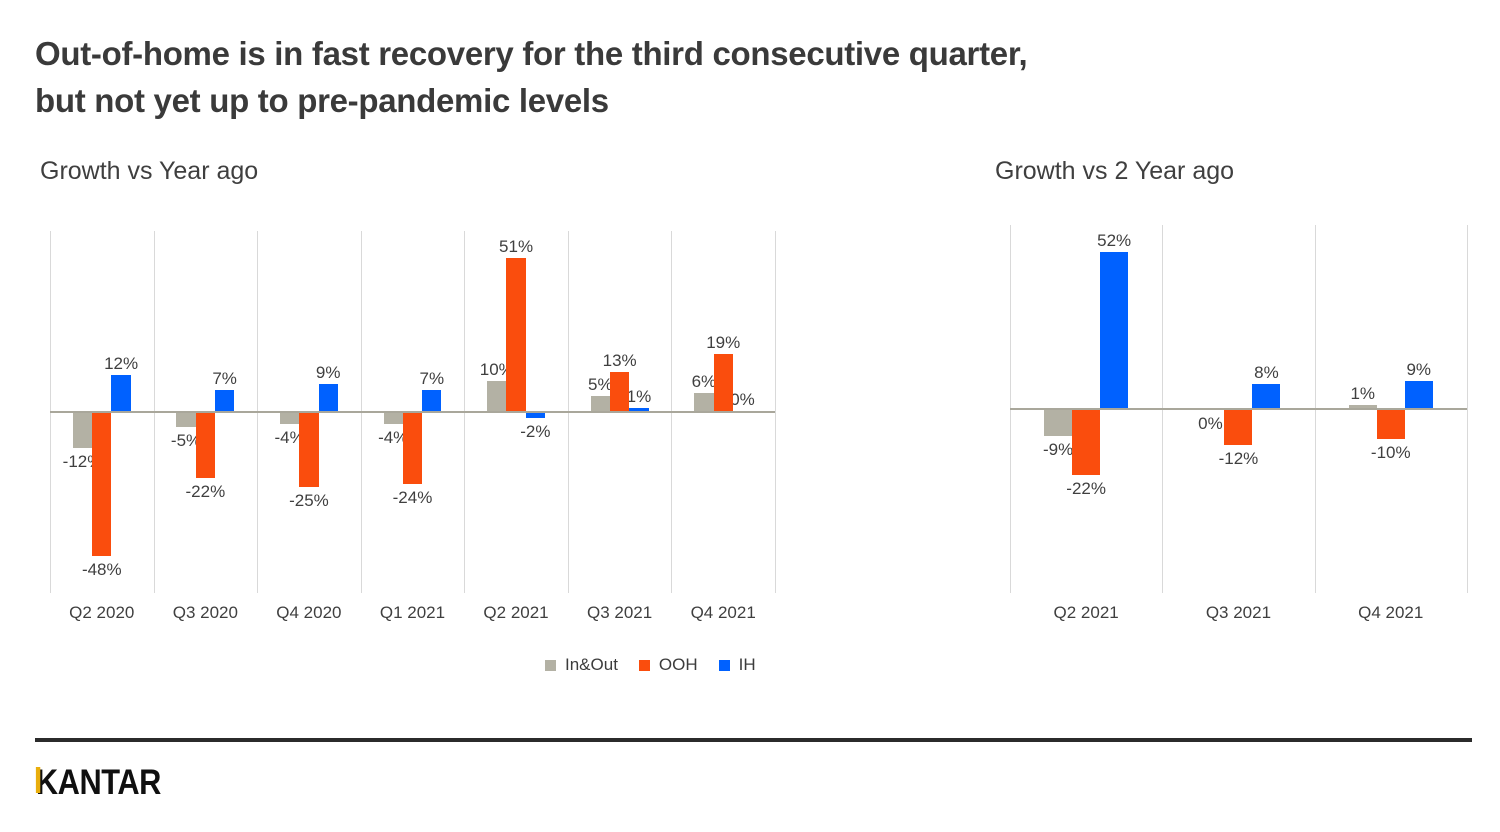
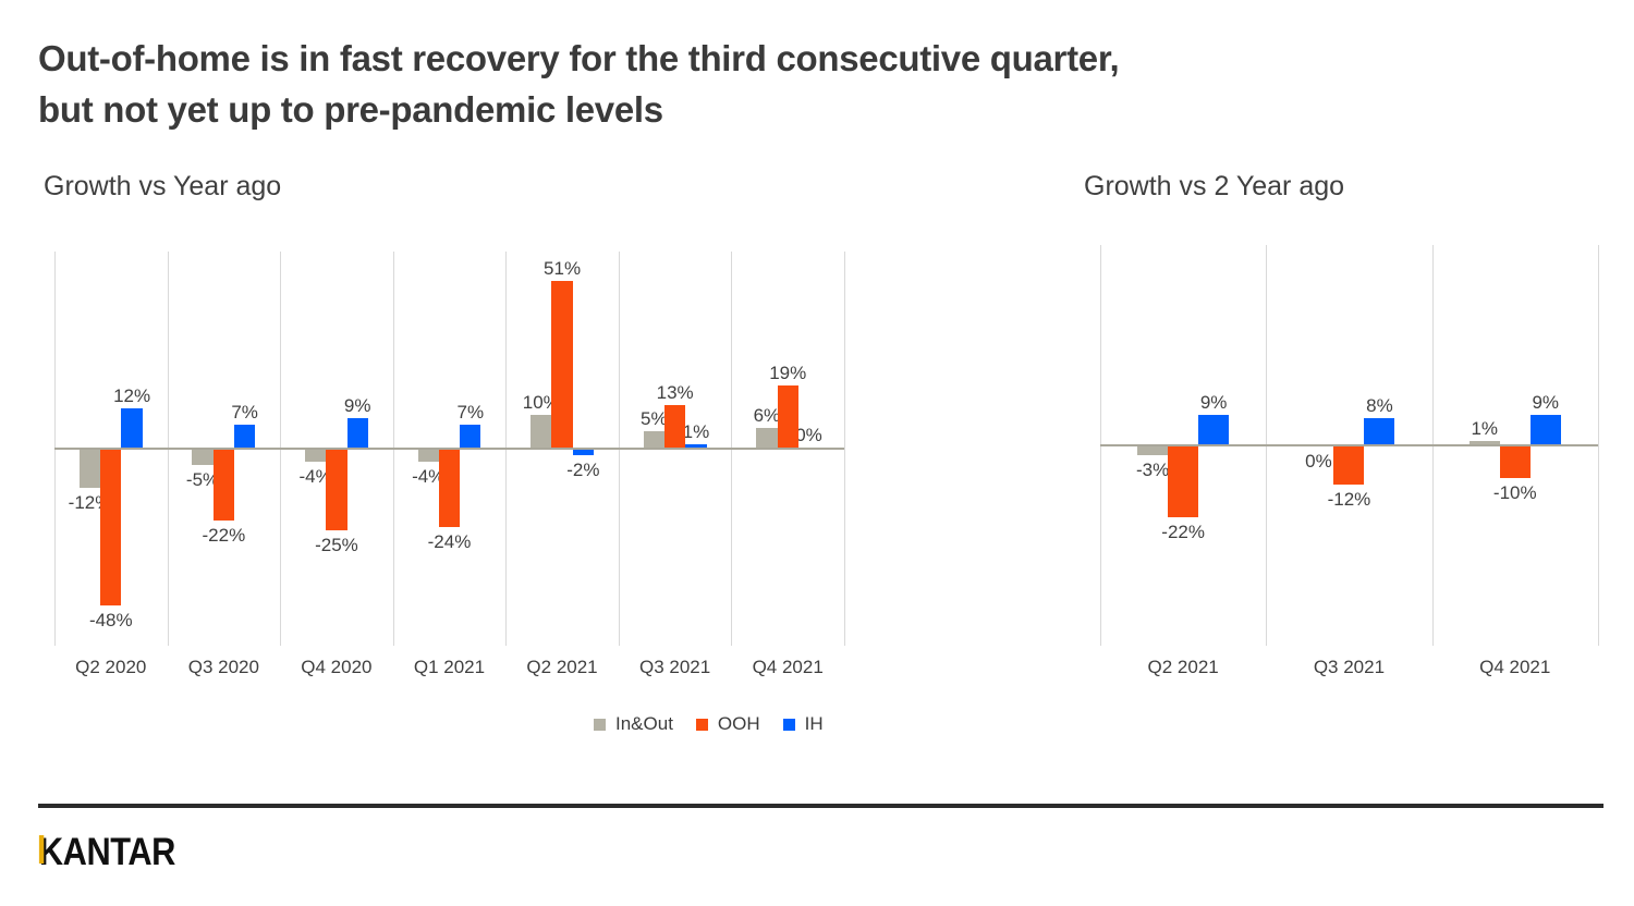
Growth vs 2 Year ago/In&Out/Q2 2021: -9% -> -3%
Growth vs 2 Year ago/IH/Q2 2021: 52% -> 9%
